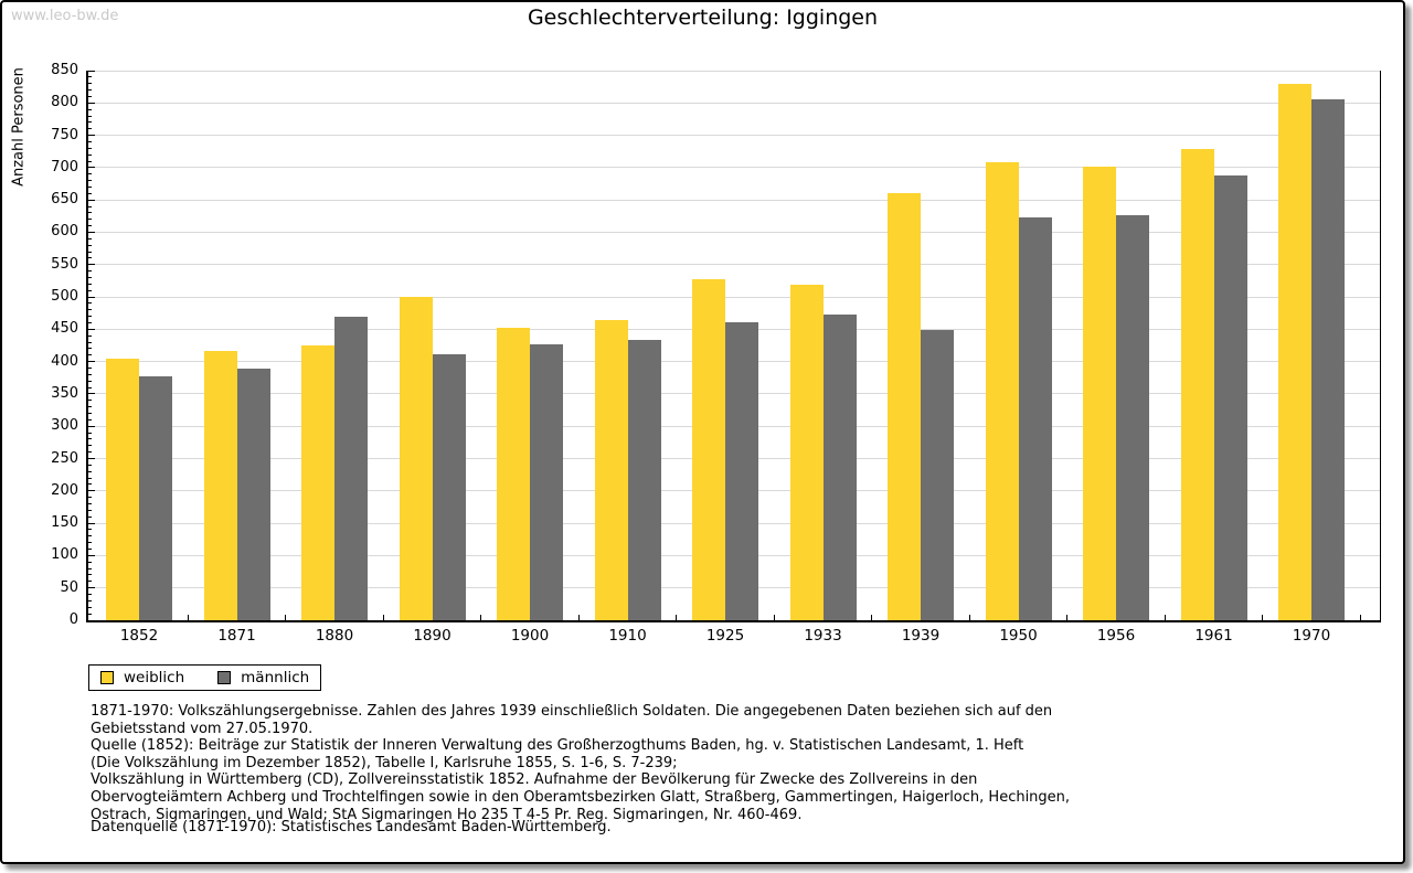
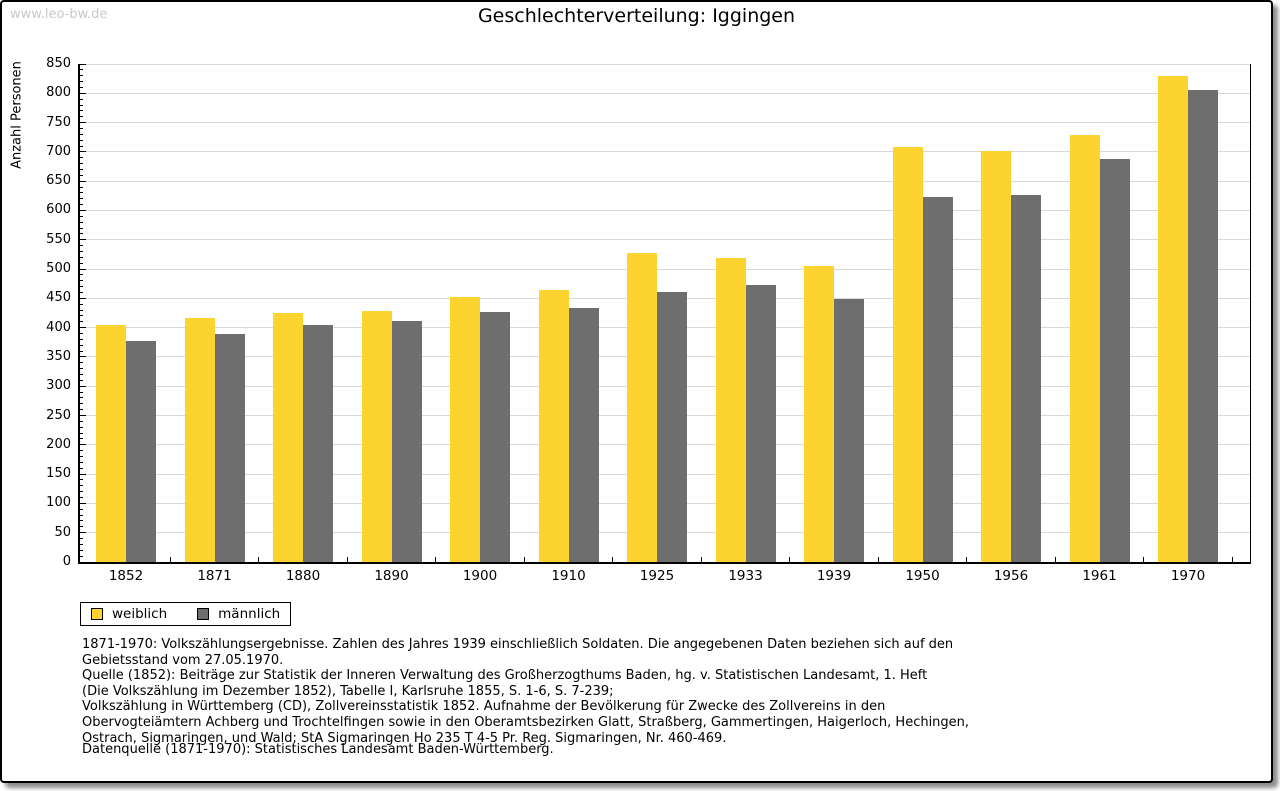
männlich/1880: 470 -> 400
weiblich/1890: 500 -> 430
weiblich/1939: 660 -> 500
